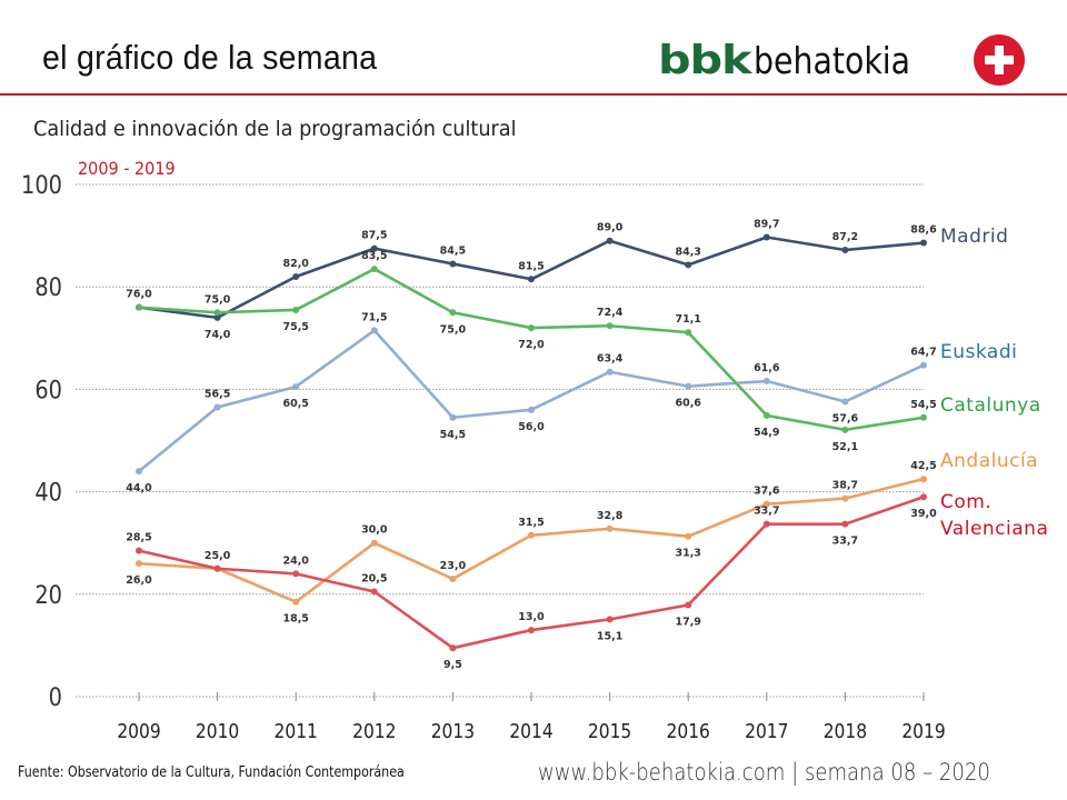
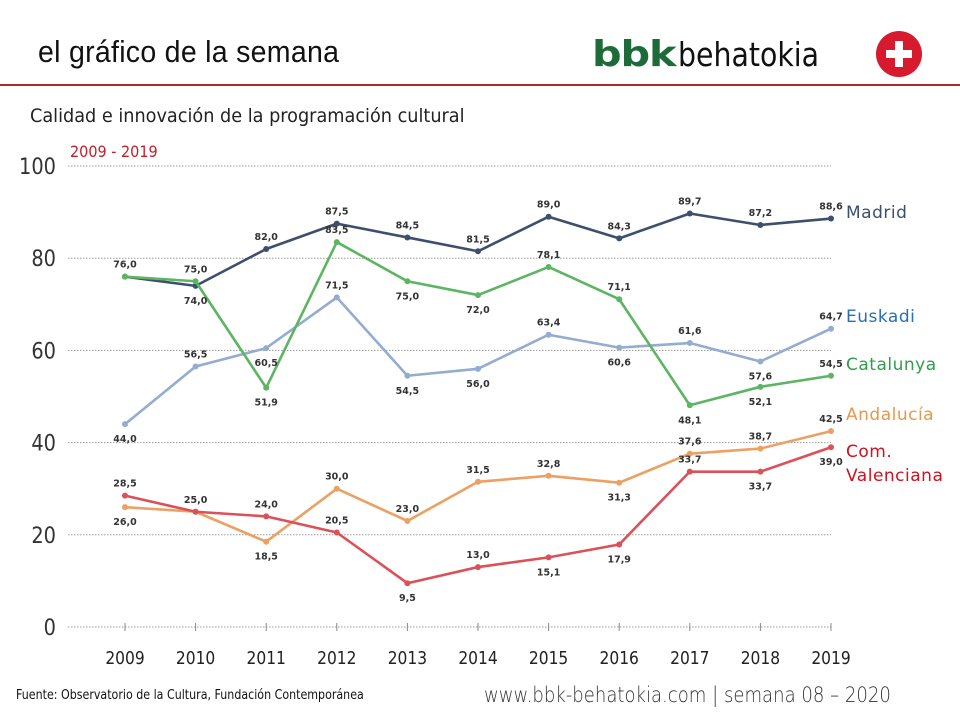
Catalunya/2011: 75,5 -> 51,9
Catalunya/2015: 72,4 -> 78,1
Catalunya/2017: 54,9 -> 48,1
